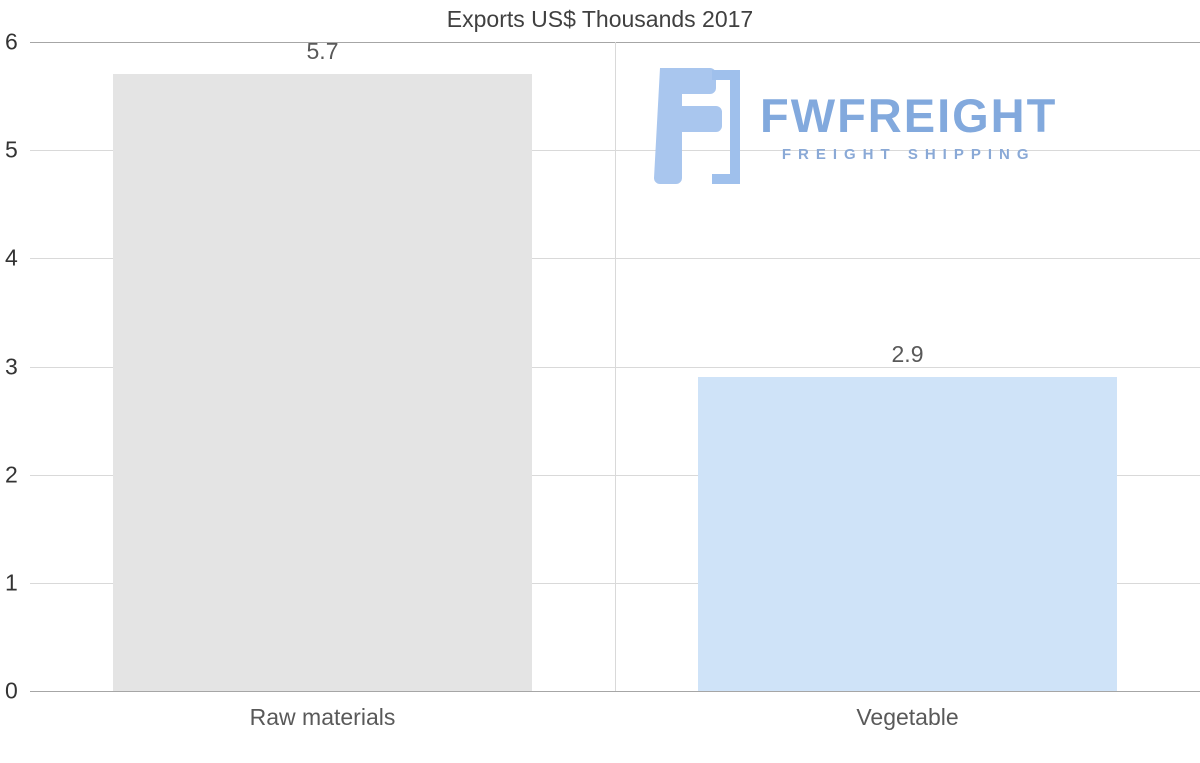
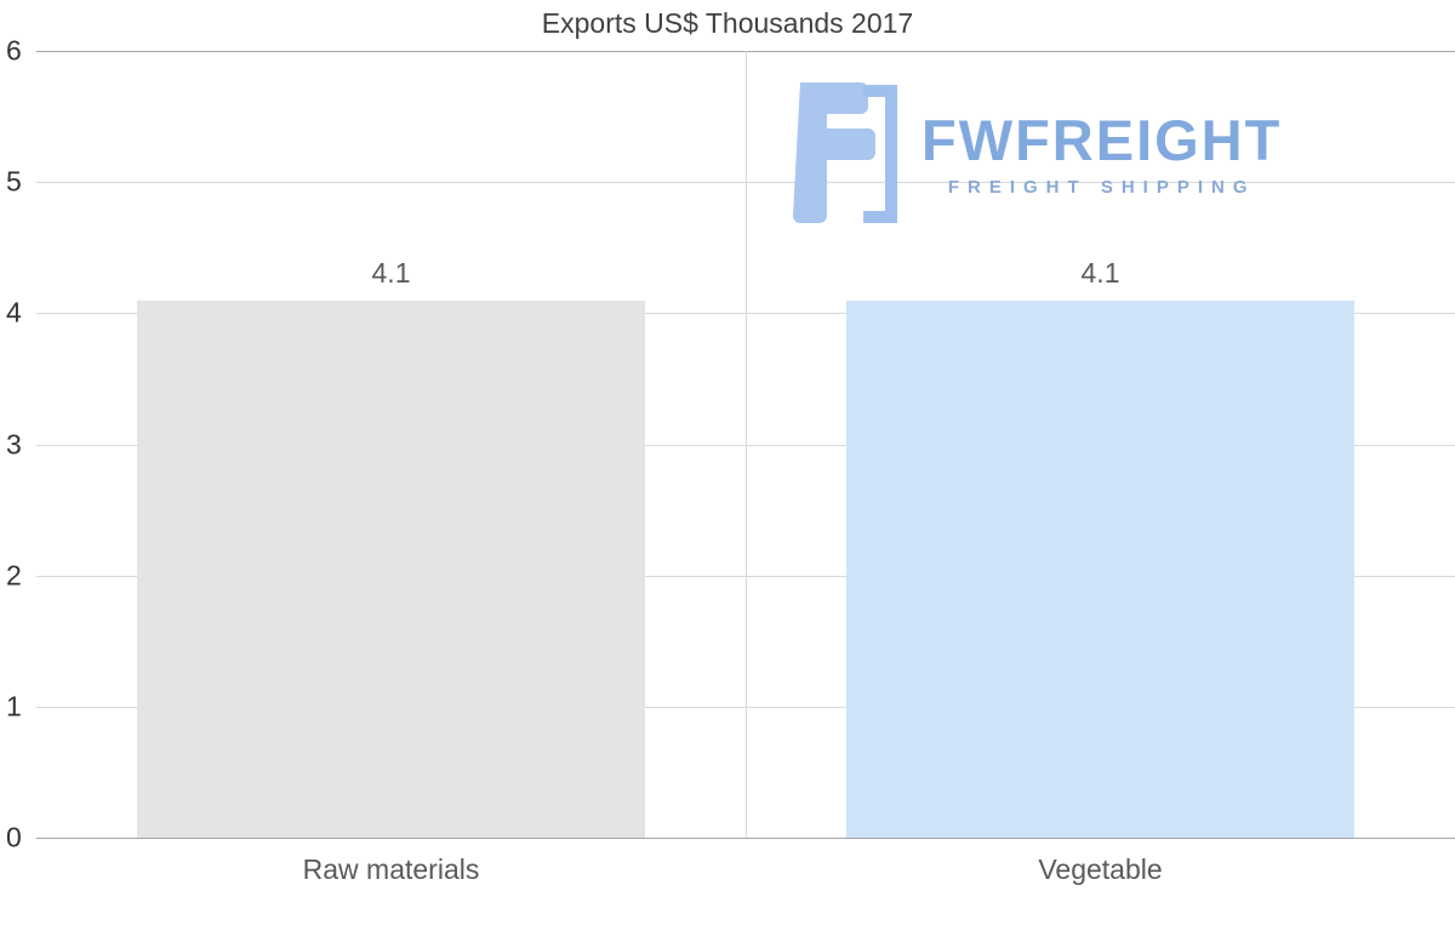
Raw materials: 5.7 -> 4.1
Vegetable: 2.9 -> 4.1
